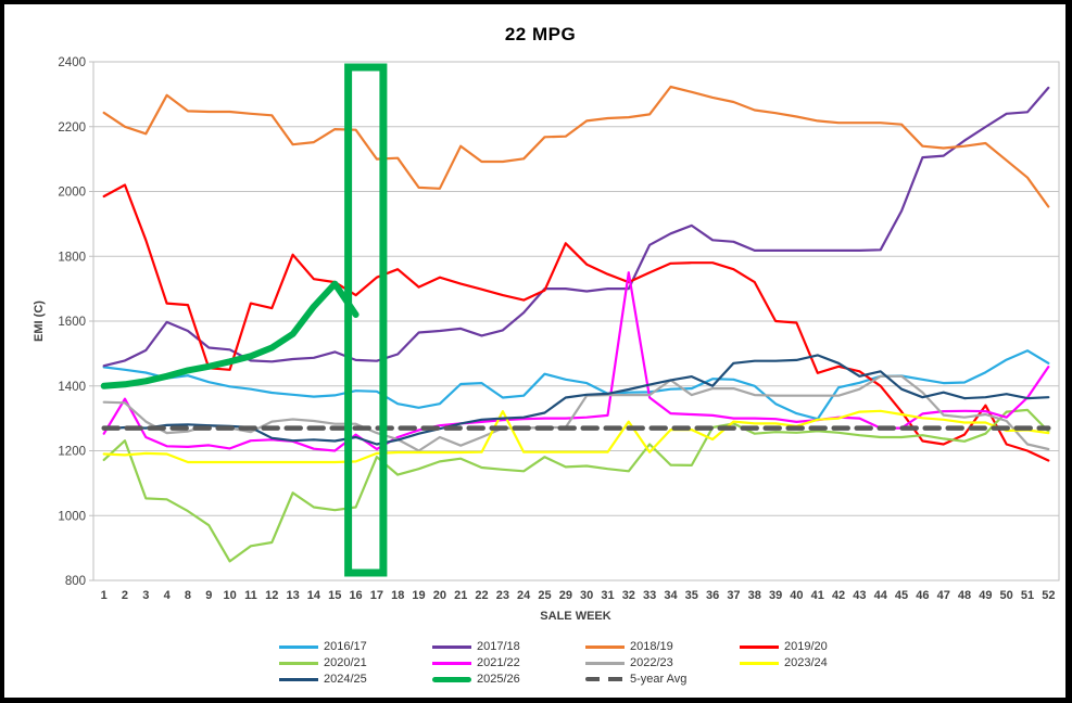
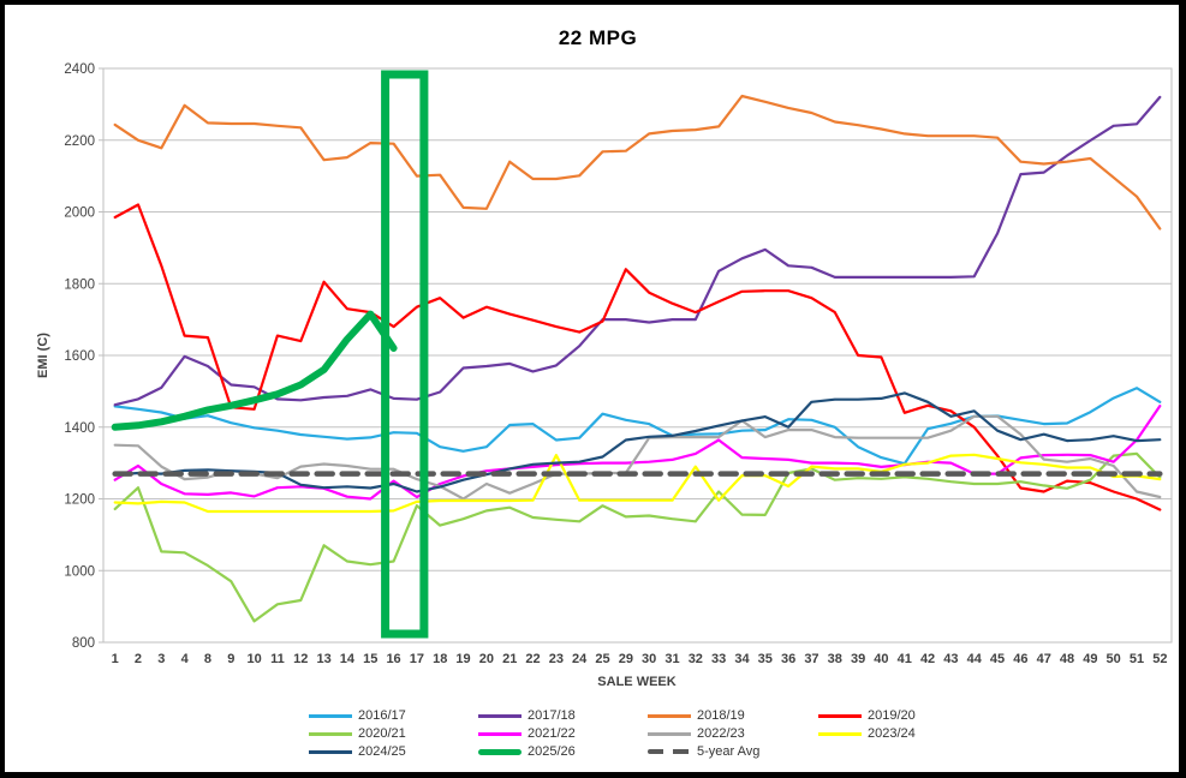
2021/22/2: 1360 -> 1290
2021/22/32: 1750 -> 1330
2019/20/49: 1340 -> 1240
